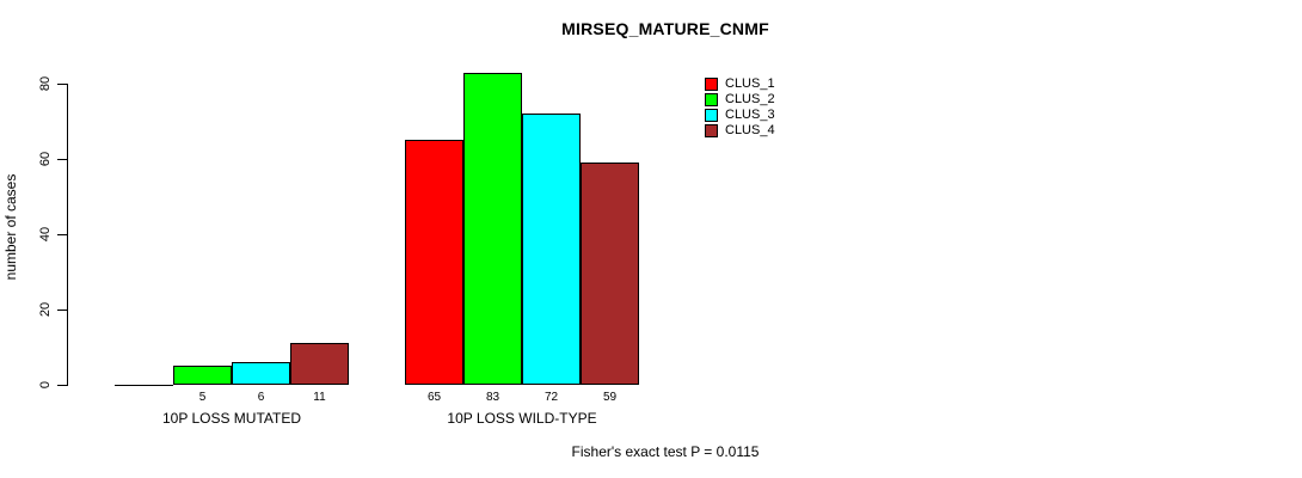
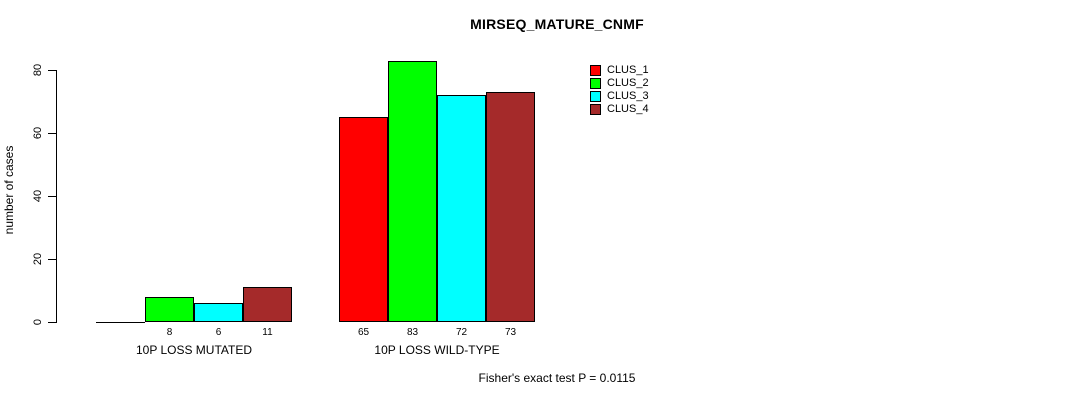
CLUS_2/10P LOSS MUTATED: 5 -> 8
CLUS_4/10P LOSS WILD-TYPE: 59 -> 73
